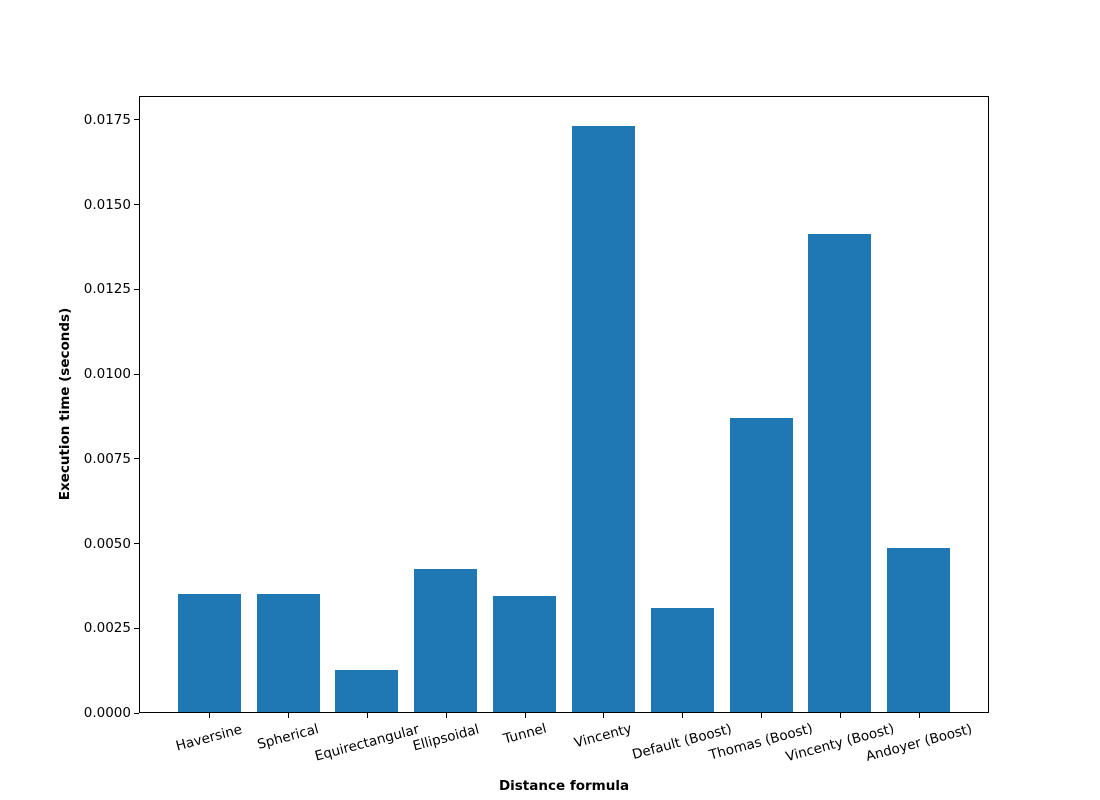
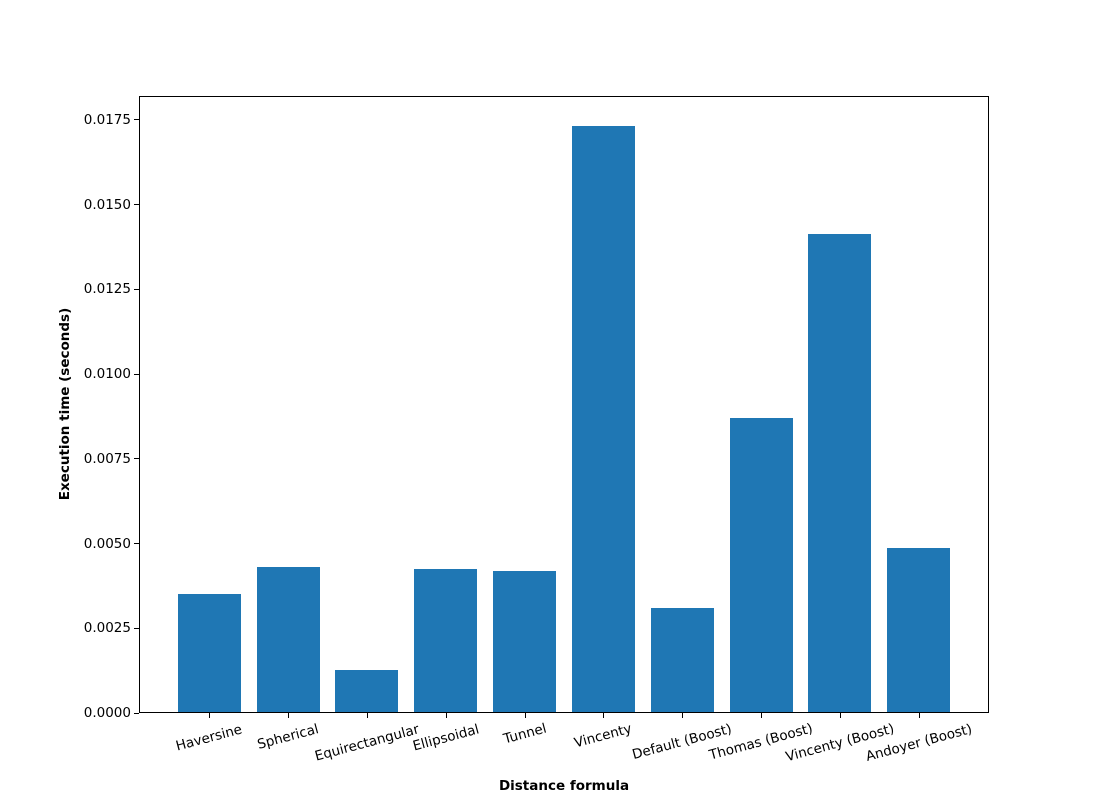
Spherical: 0.0035 -> 0.0043
Tunnel: 0.0035 -> 0.0042
